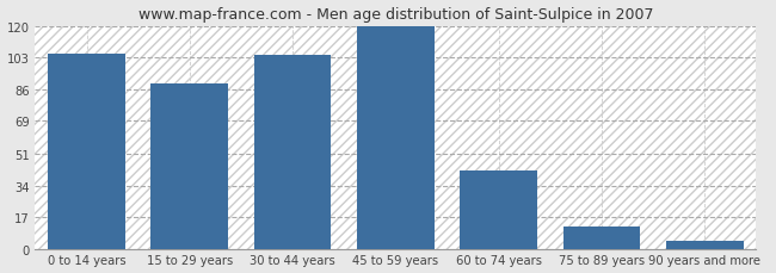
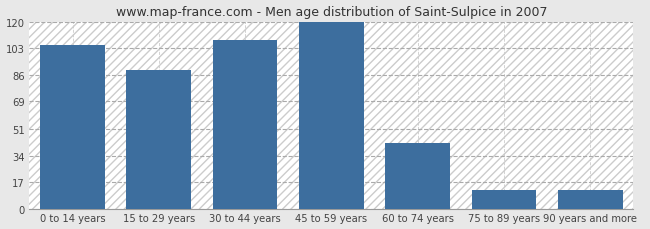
30 to 44 years: 104 -> 108
90 years and more: 4 -> 12
